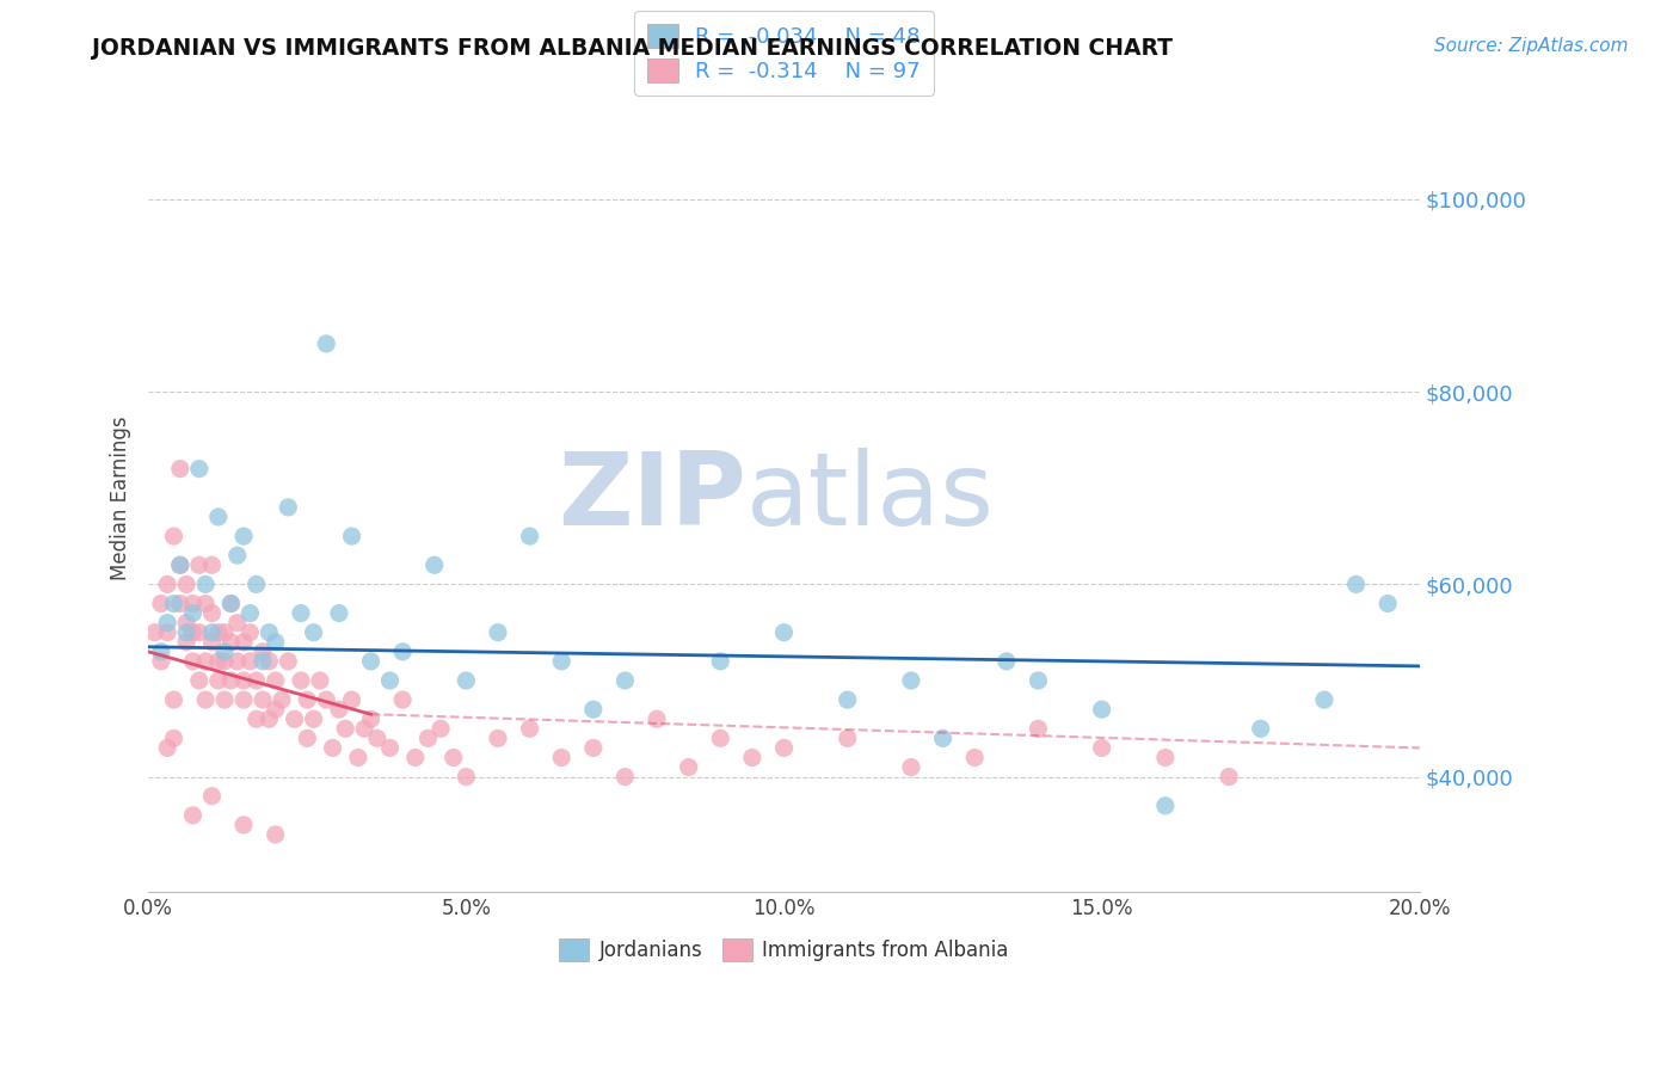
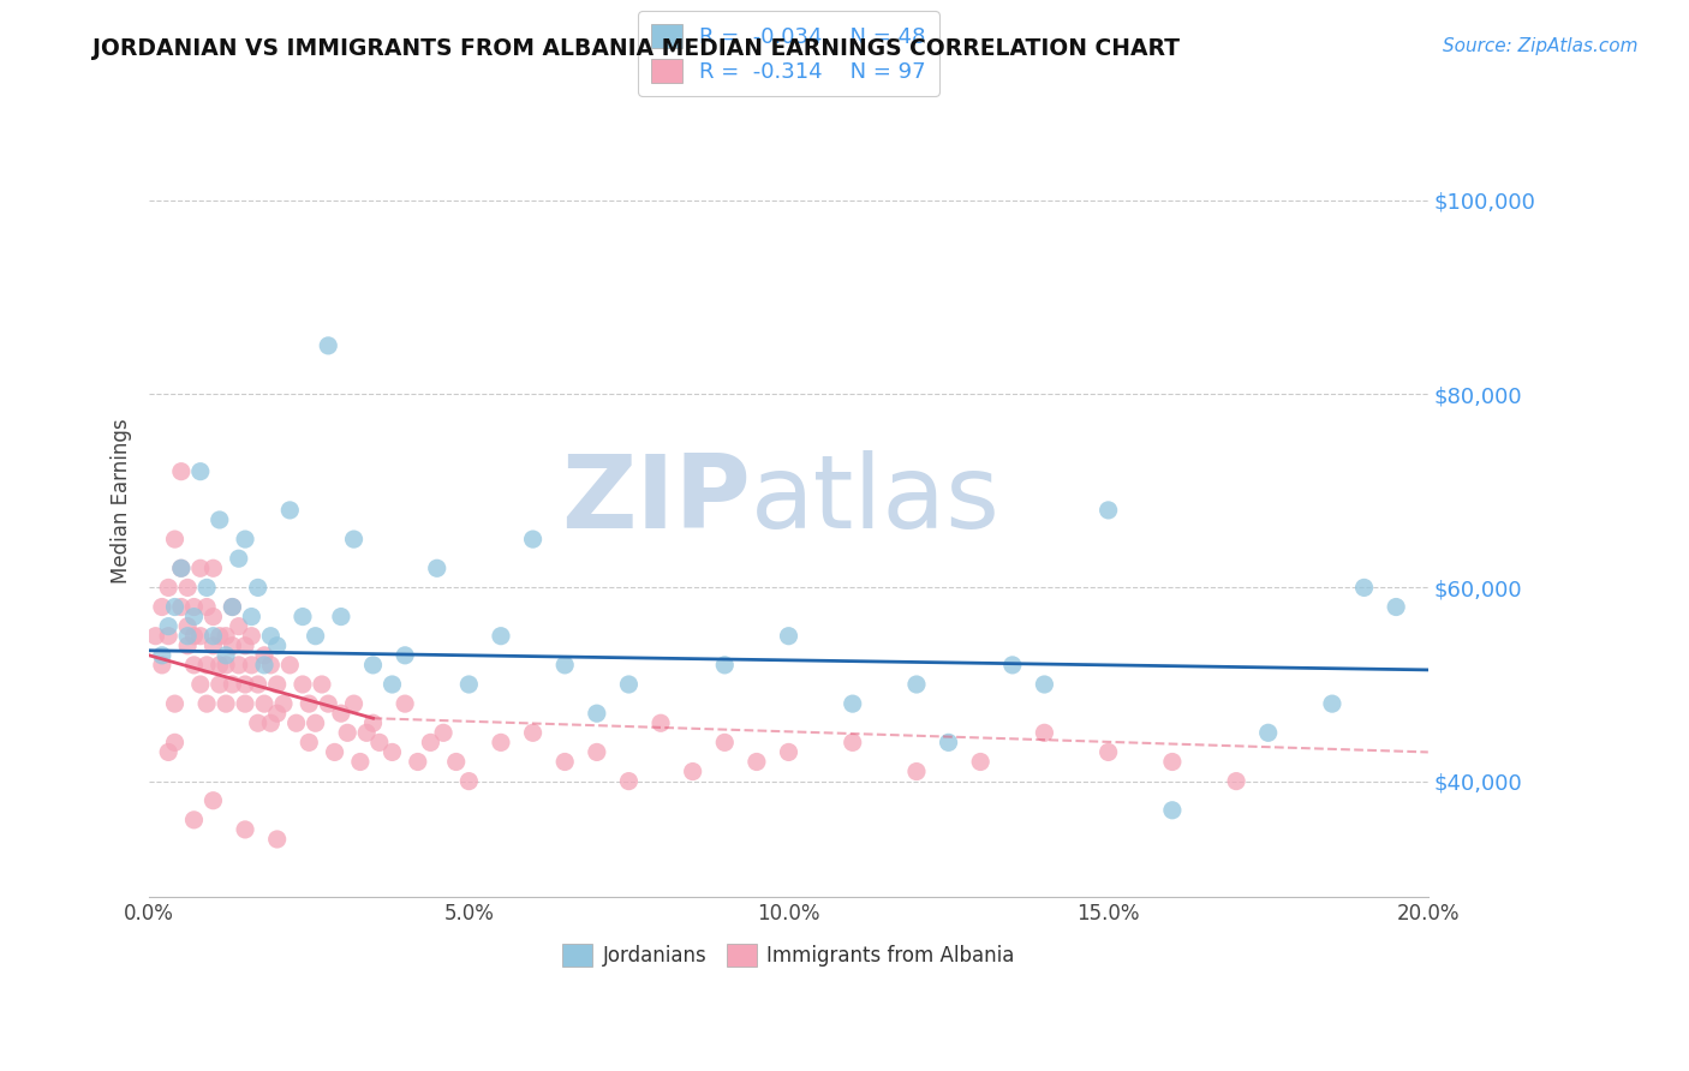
Jordanians/15.0%: $47,000 -> $68,000
